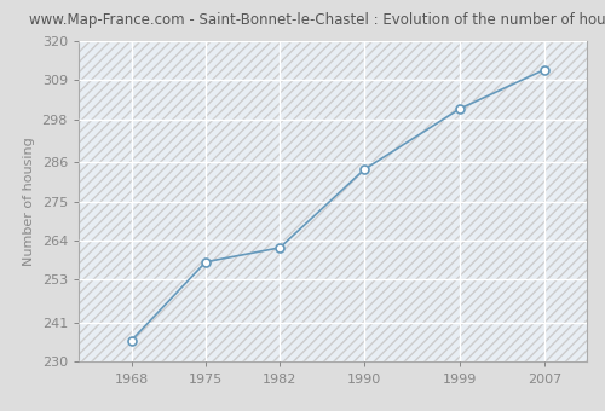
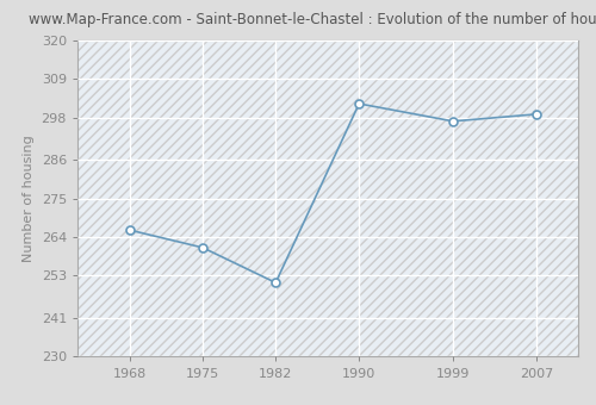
1968: 236 -> 266
1975: 258 -> 261
1982: 262 -> 251
1990: 284 -> 302
1999: 301 -> 297
2007: 312 -> 299
